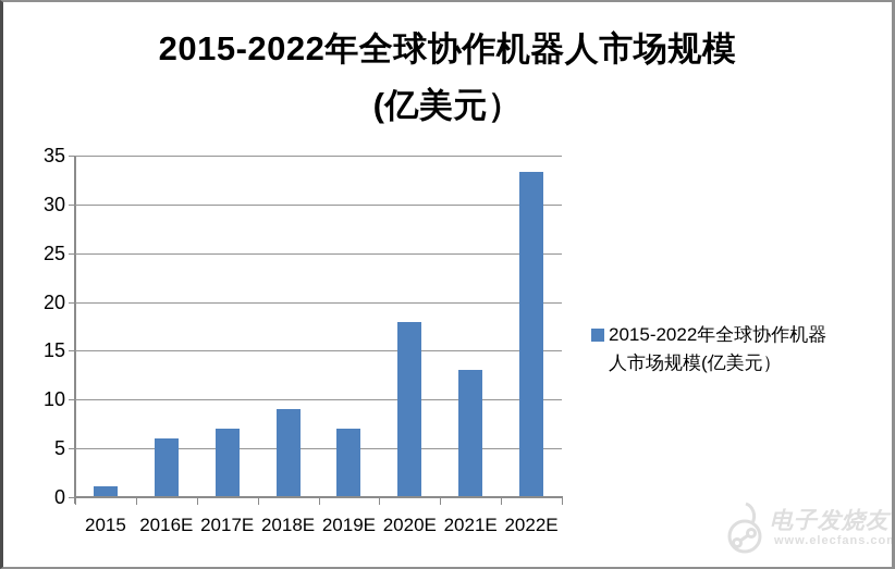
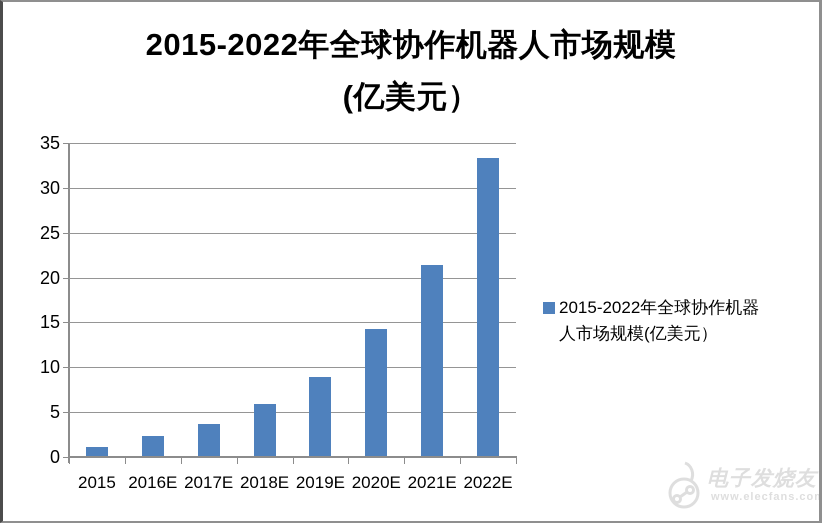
2016E: 6 -> 2
2017E: 7 -> 4
2018E: 9 -> 6
2019E: 7 -> 9
2020E: 18 -> 14
2021E: 13 -> 21
